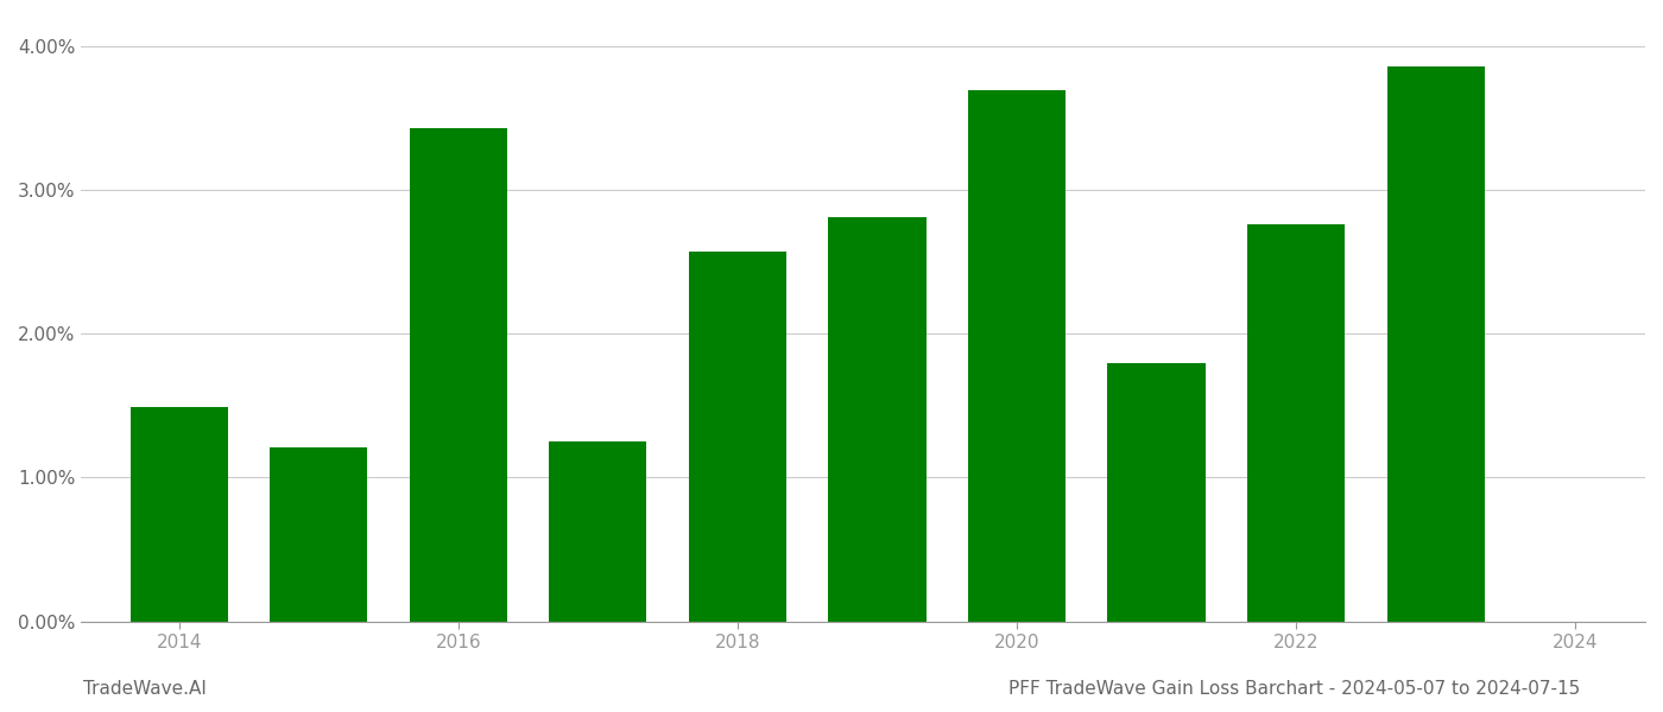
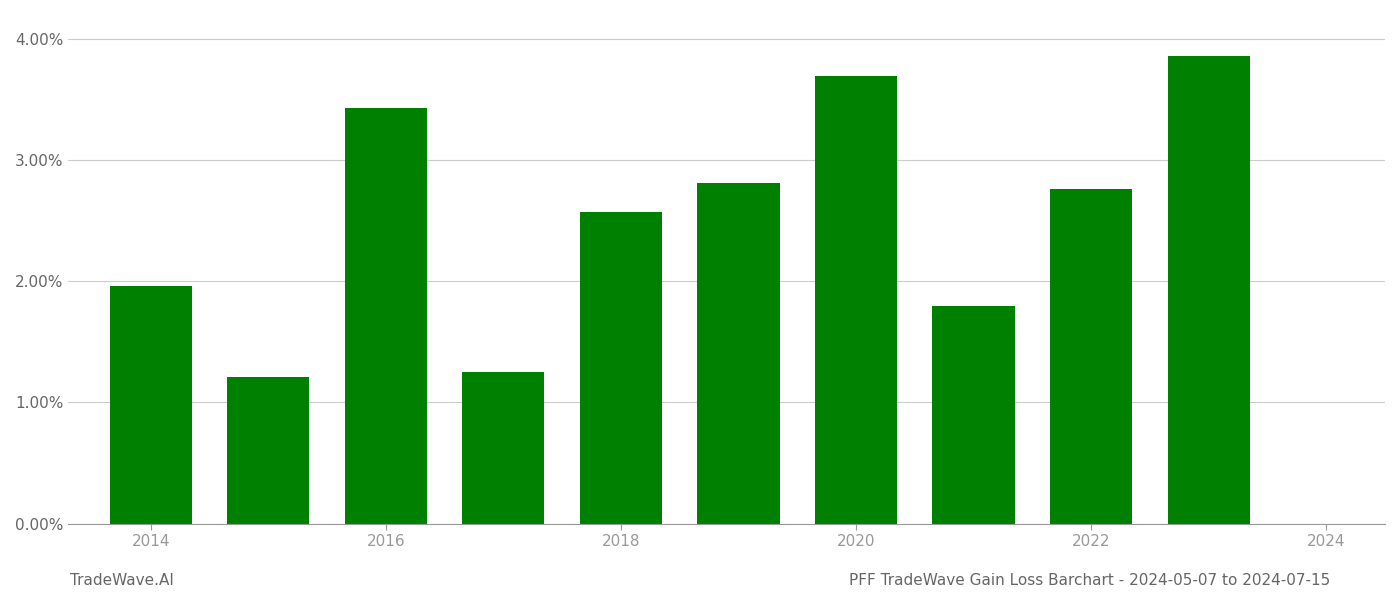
2014: 1.49% -> 1.96%
